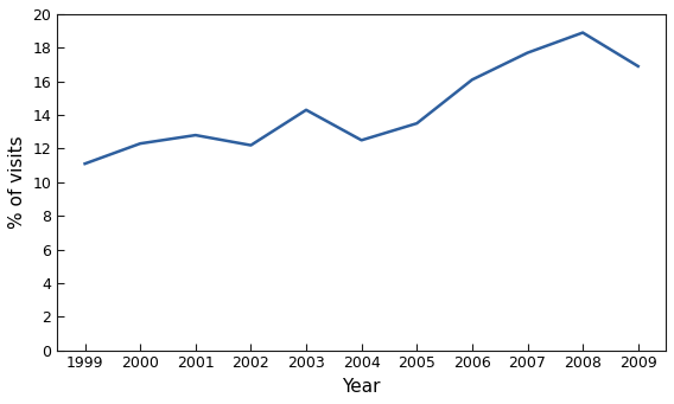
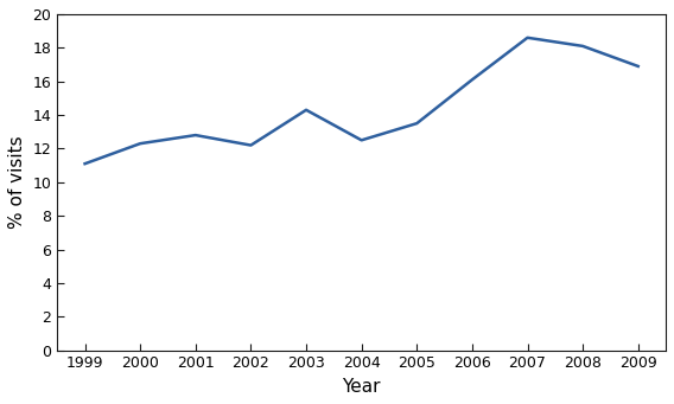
2007: 17.7 -> 18.6
2008: 18.9 -> 18.1
